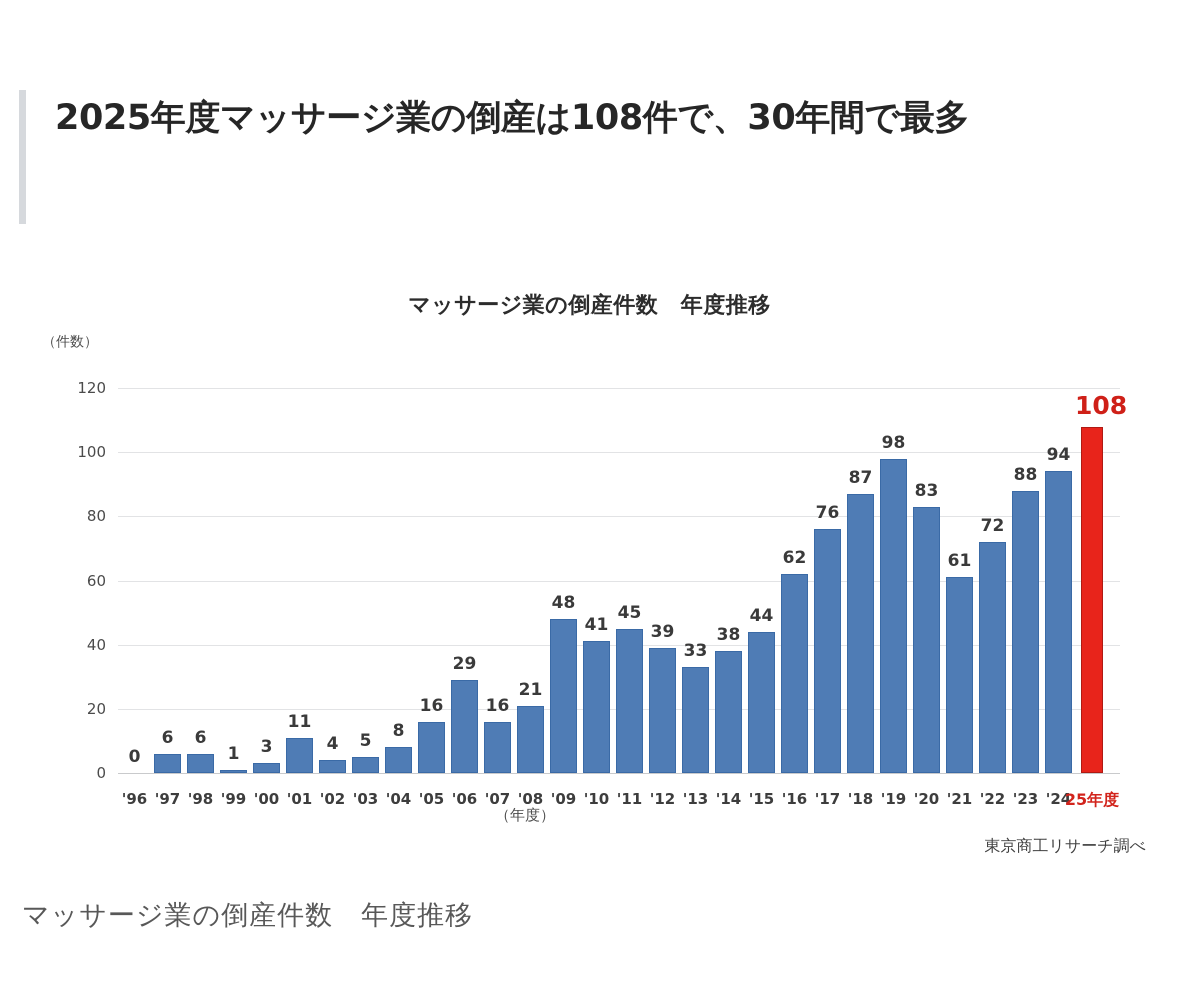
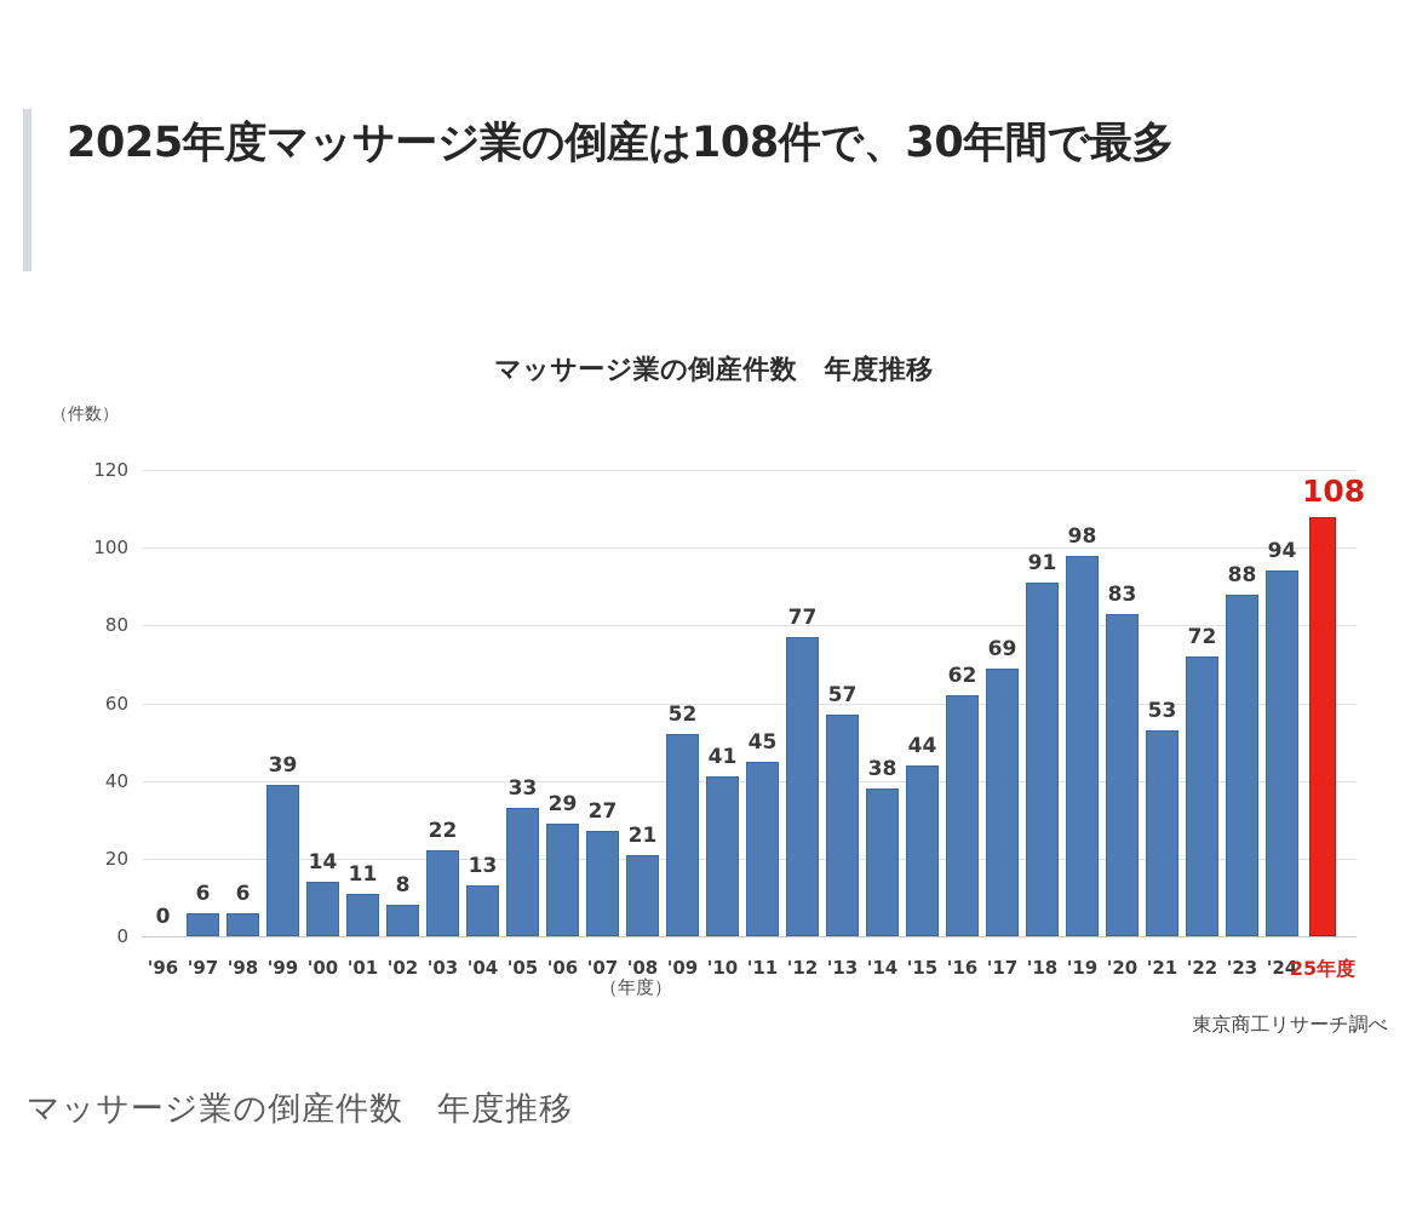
'99: 1 -> 39
'00: 3 -> 14
'02: 4 -> 8
'03: 5 -> 22
'04: 8 -> 13
'05: 16 -> 33
'07: 16 -> 27
'09: 48 -> 52
'12: 39 -> 77
'13: 33 -> 57
'17: 76 -> 69
'18: 87 -> 91
'21: 61 -> 53
